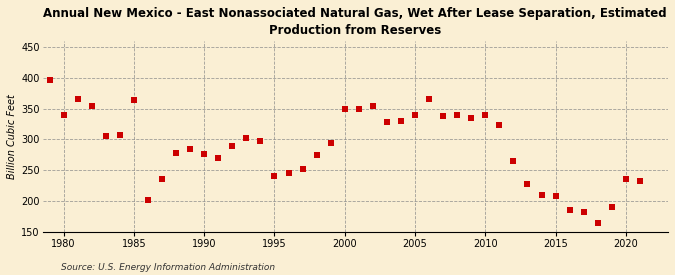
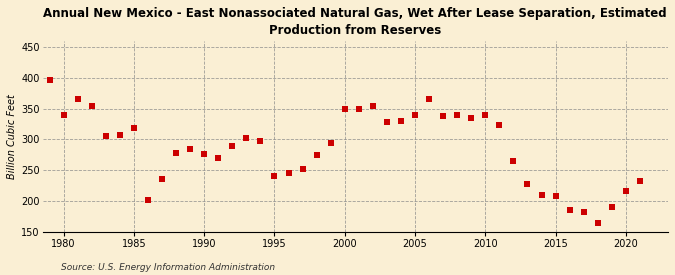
1985: 364 -> 318
2020: 236 -> 217
